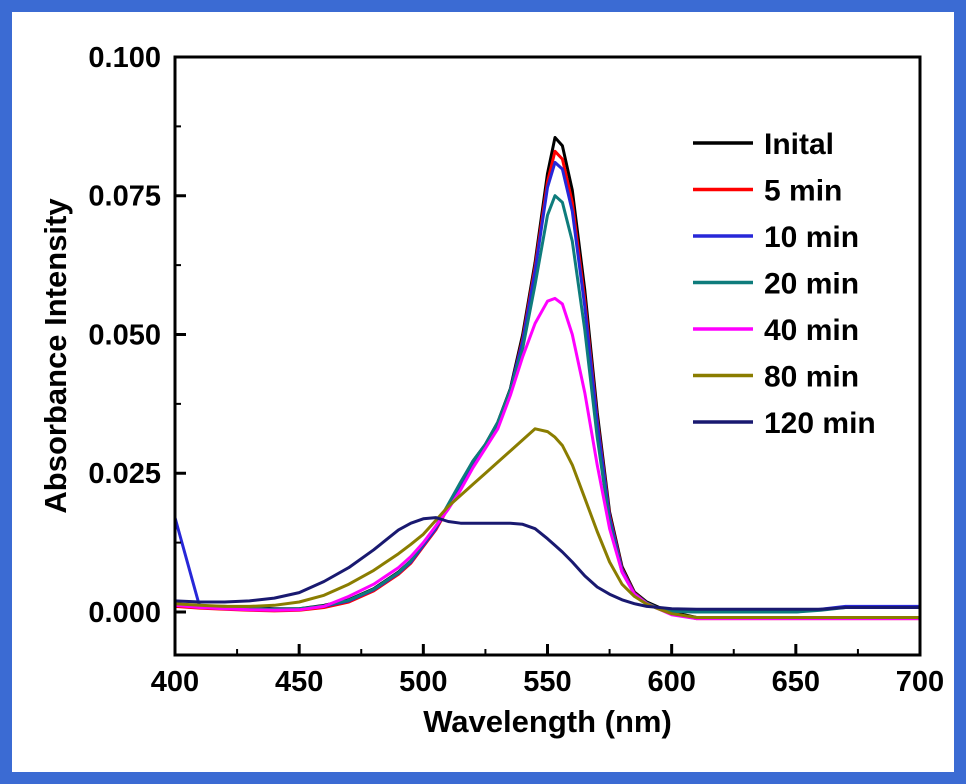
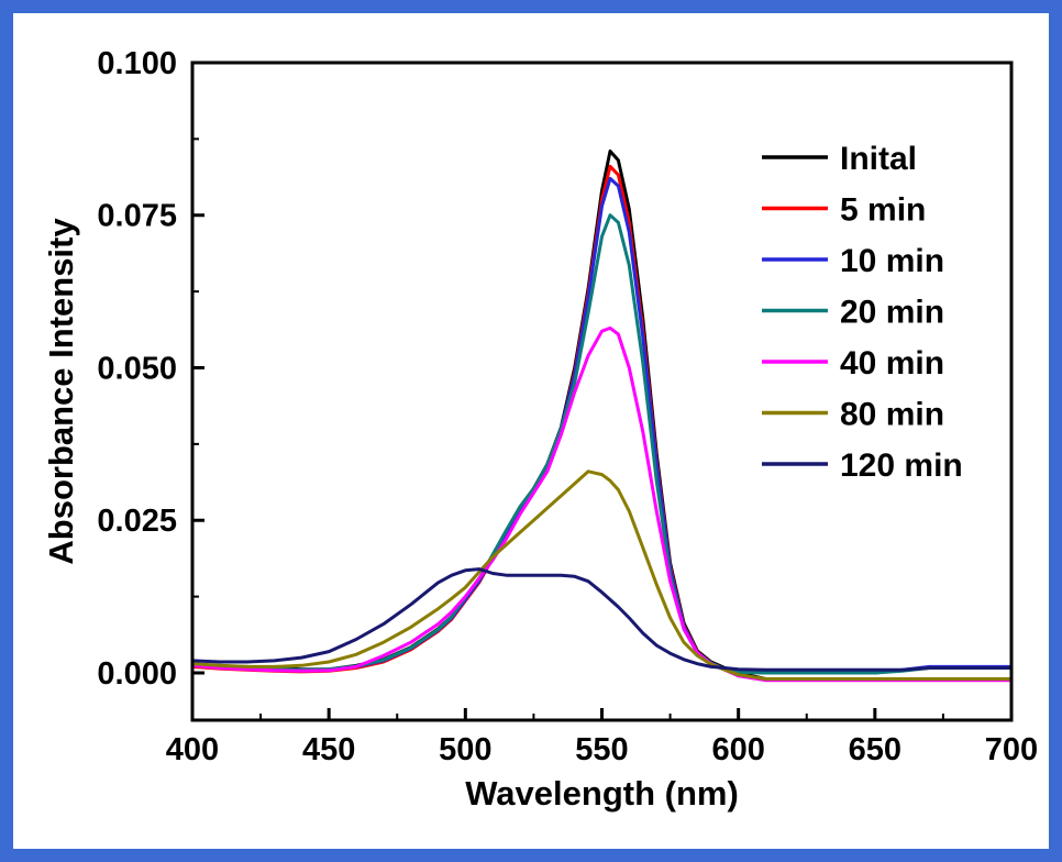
10 min/400: 0.017 -> 0.001
